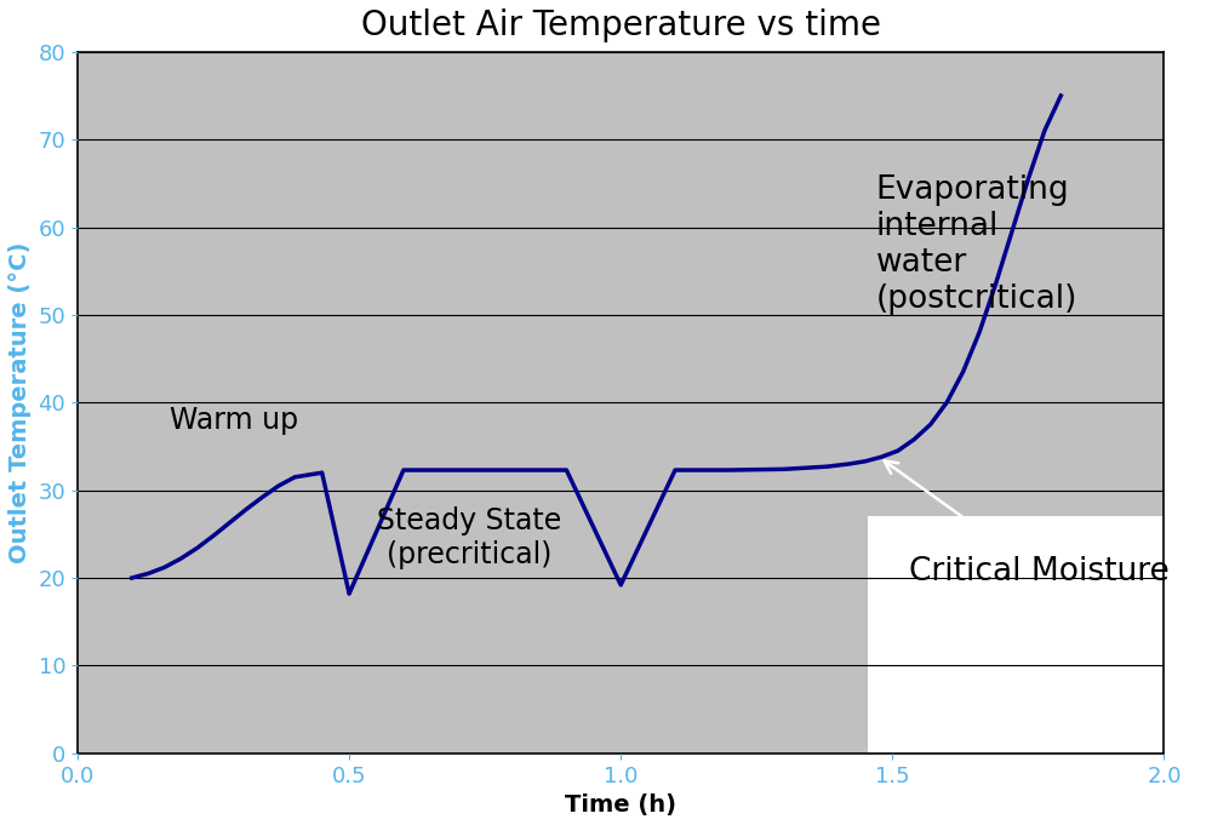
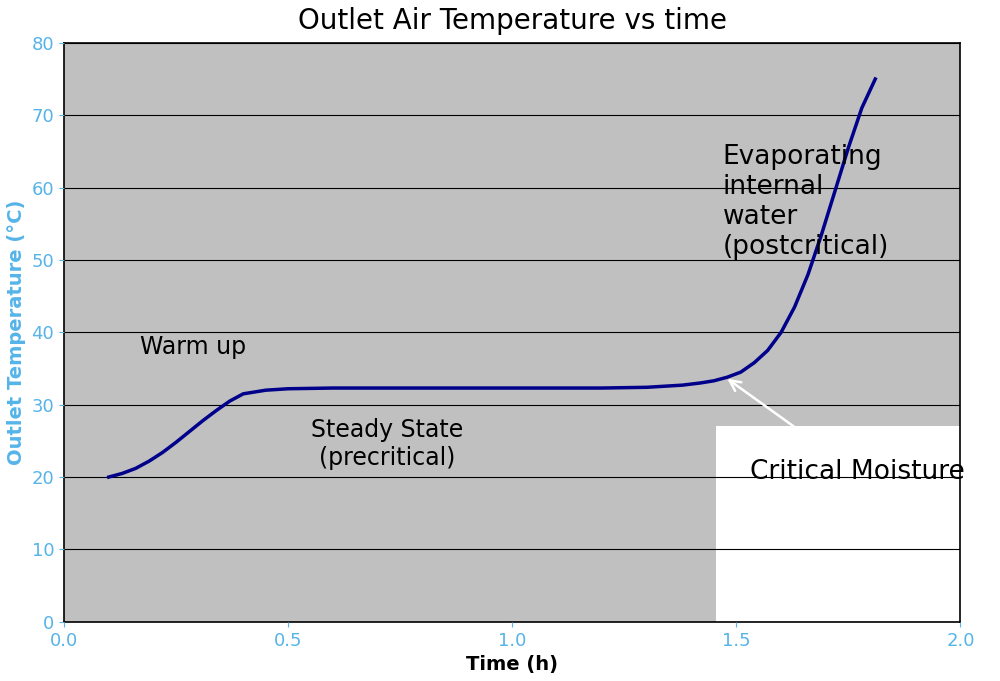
0.5: 18.2 -> 32.2
1.0: 19.2 -> 32.3
